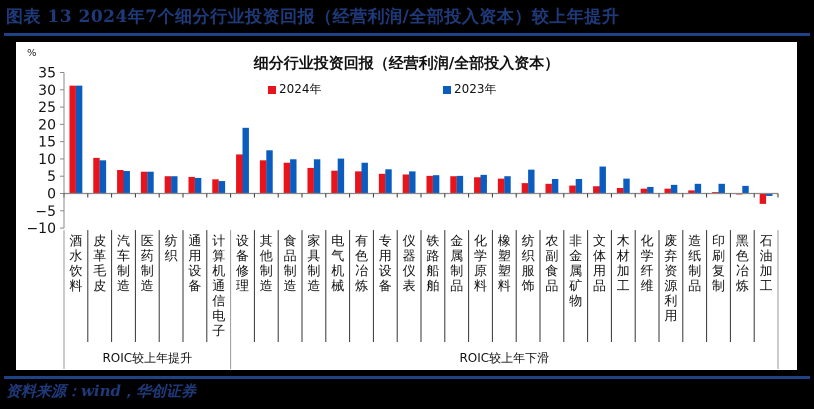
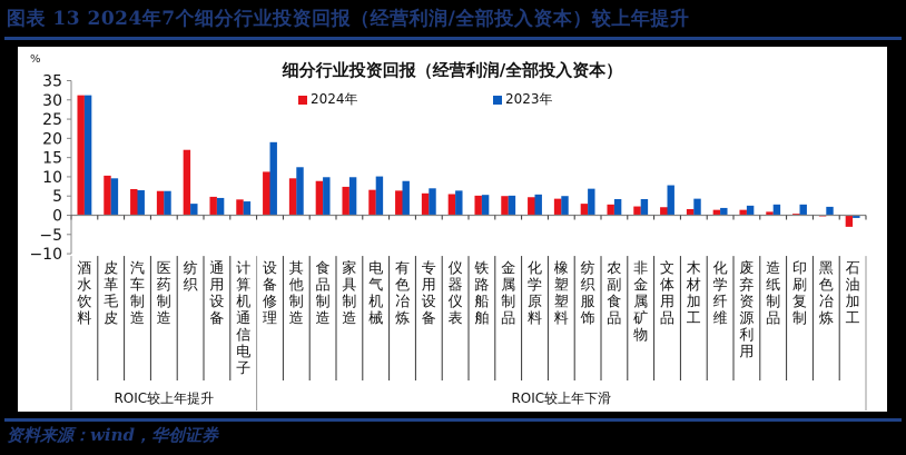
2024年/纺织: 5 -> 17
2023年/纺织: 5 -> 3
